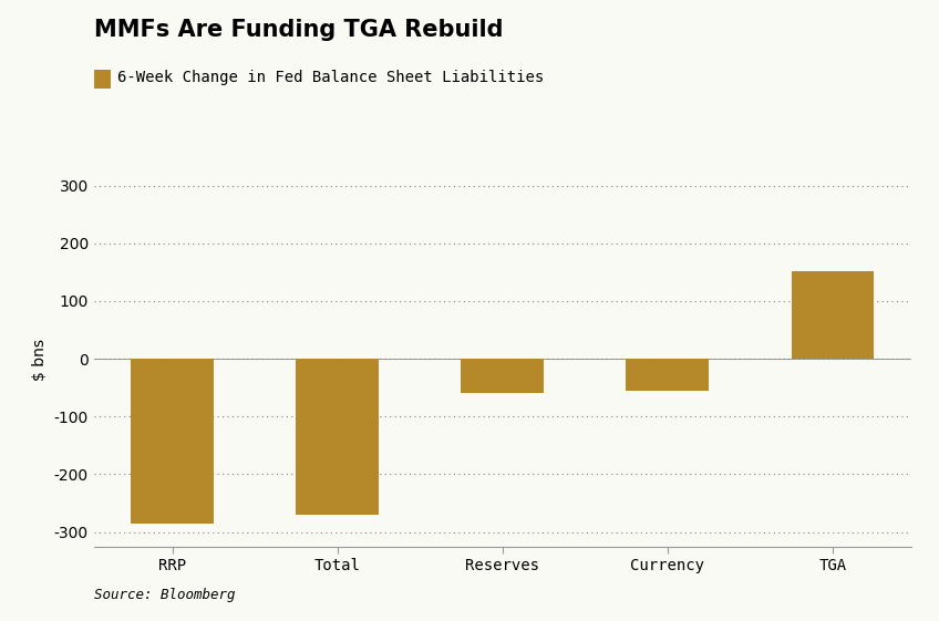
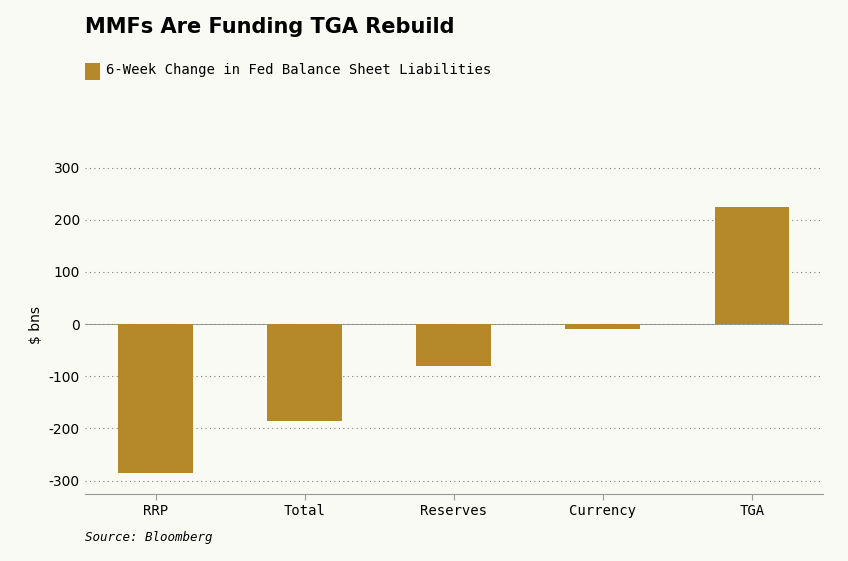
Total: -270 -> -185
Reserves: -60 -> -80
Currency: -56 -> -10
TGA: 152 -> 225
